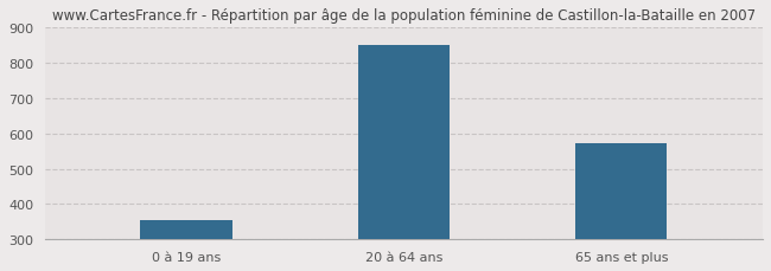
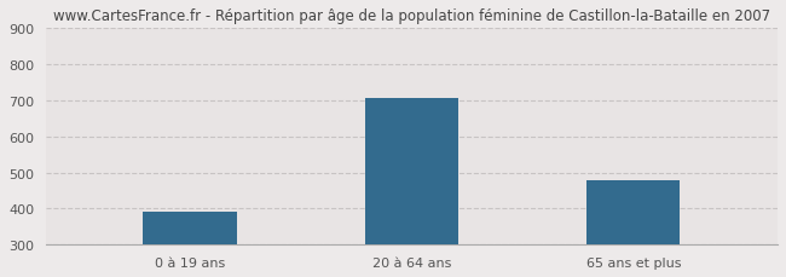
0 à 19 ans: 355 -> 390
20 à 64 ans: 848 -> 705
65 ans et plus: 572 -> 480
